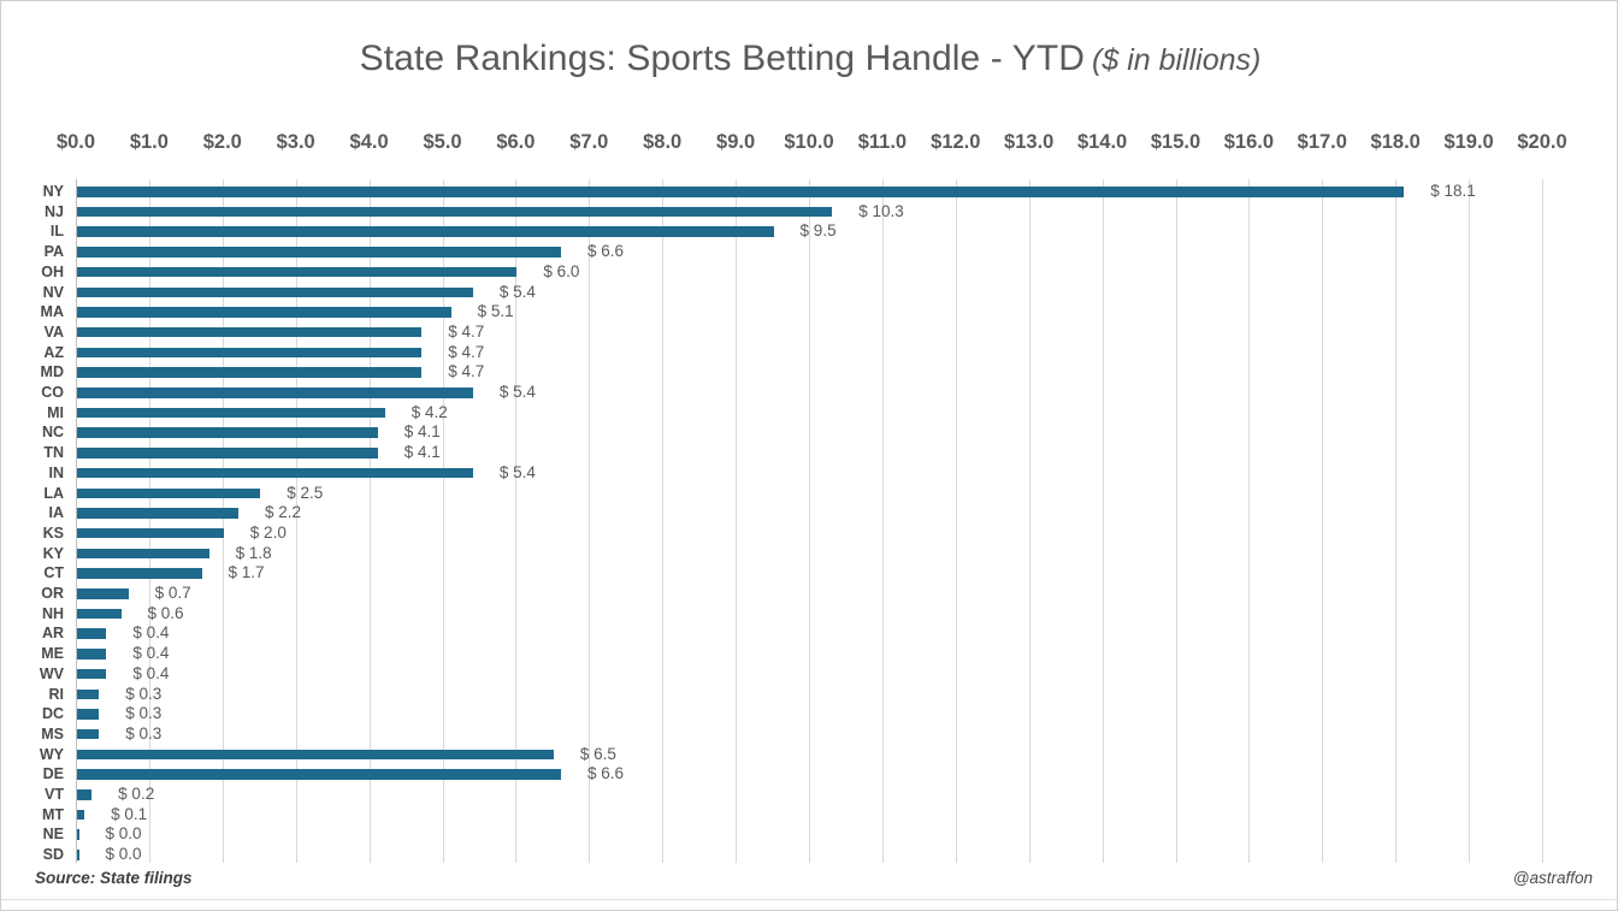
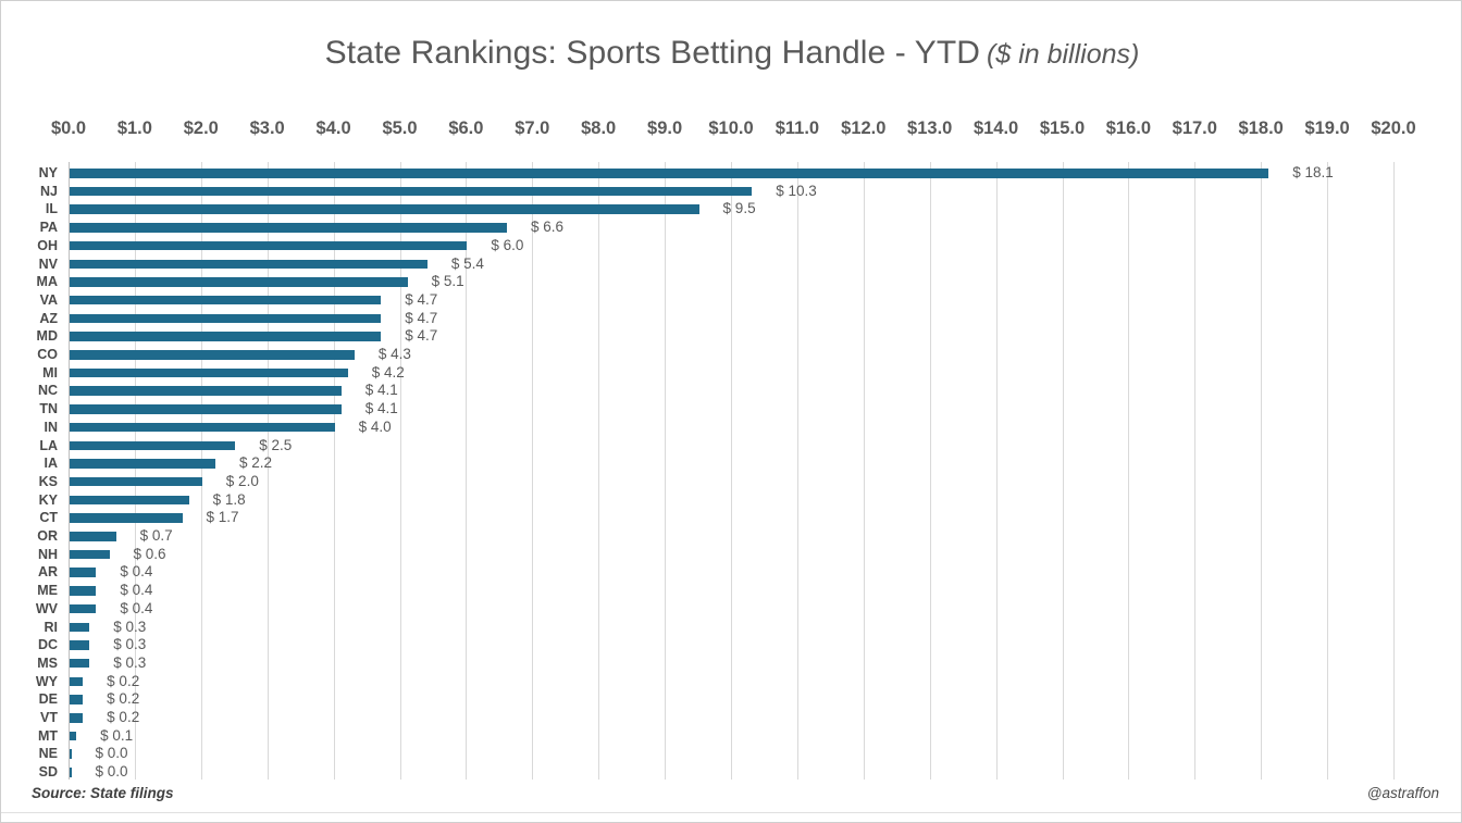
CO: 5.4 -> 4.3
IN: 5.4 -> 4.0
WY: 6.5 -> 0.2
DE: 6.6 -> 0.2
